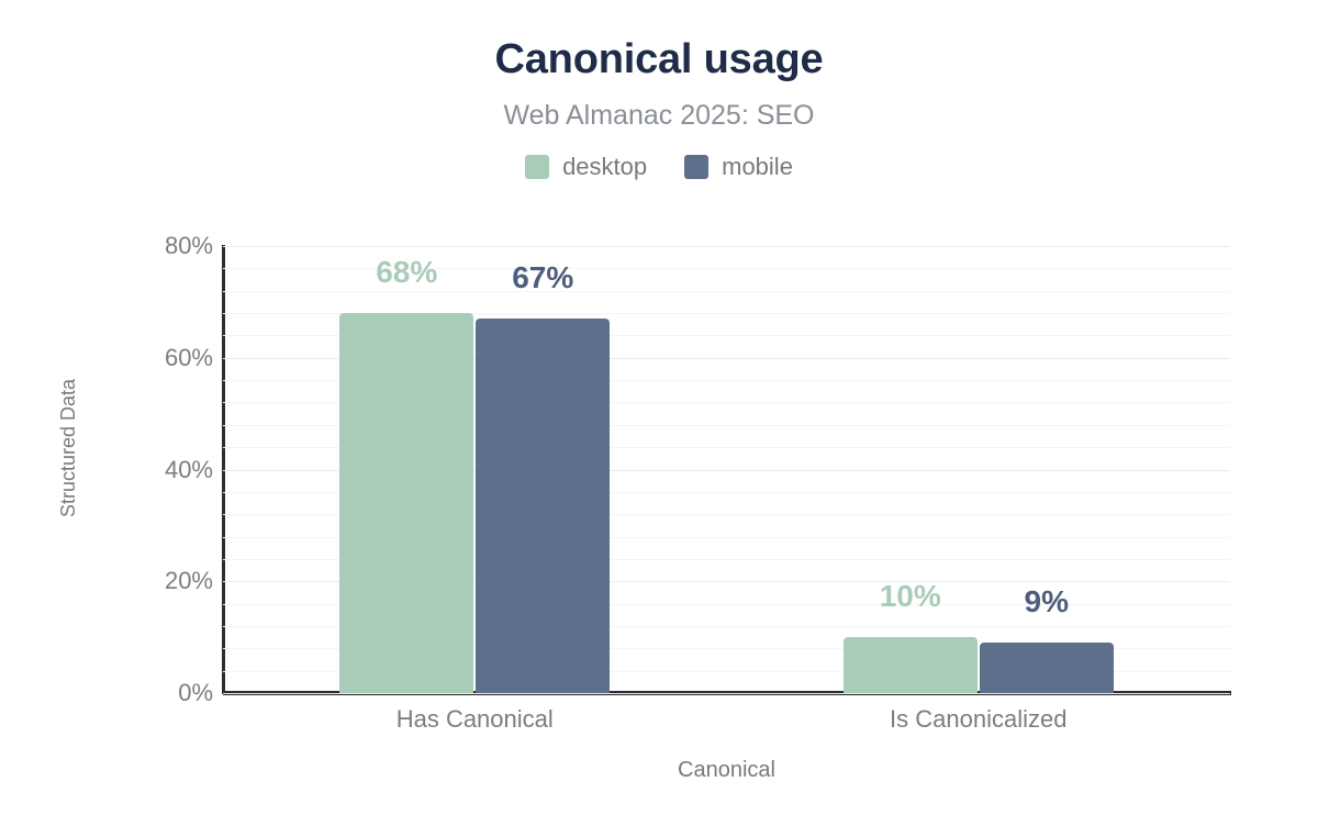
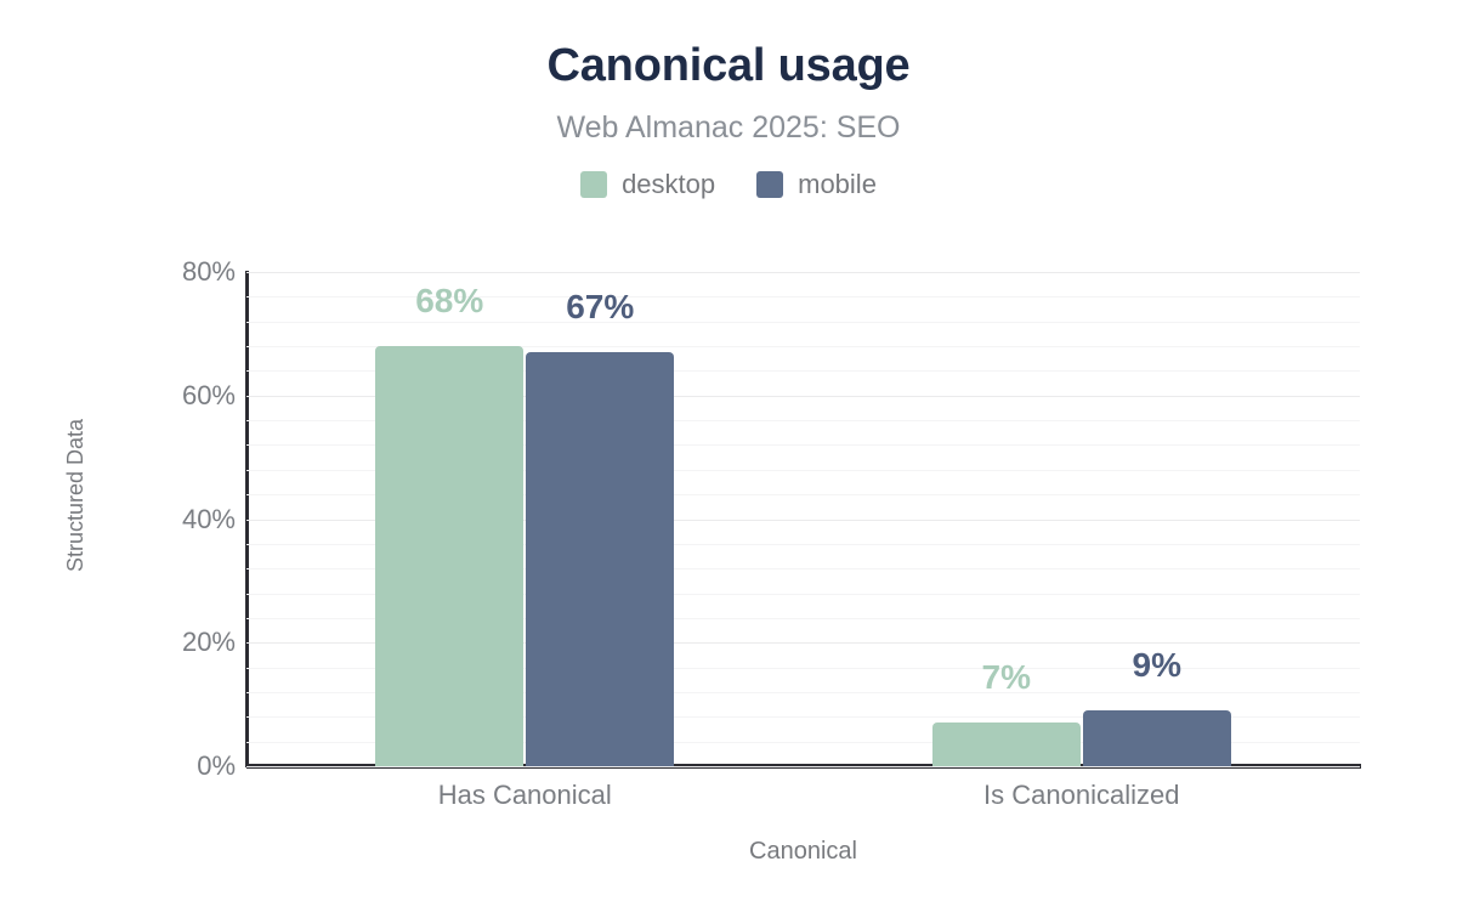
desktop/Is Canonicalized: 10% -> 7%
